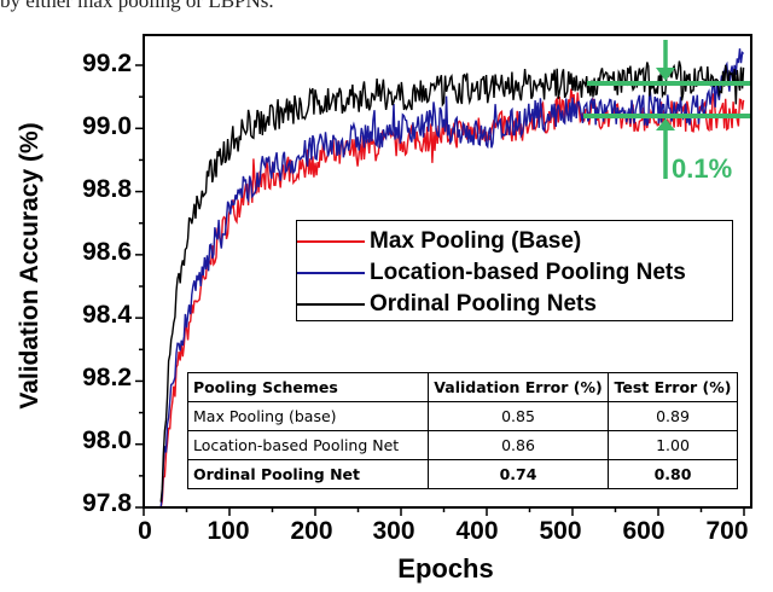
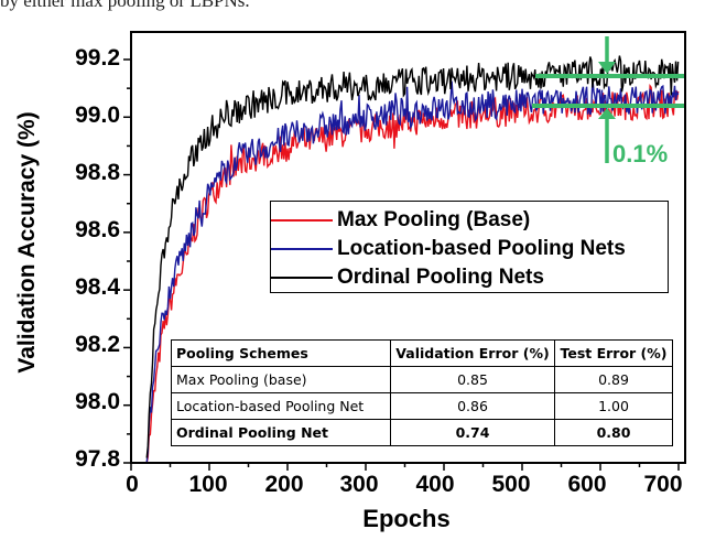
Location-based Pooling Nets/400: 98.97 -> 99.03
Max Pooling (Base)/500: 99.07 -> 99.02
Location-based Pooling Nets/700: 99.22 -> 99.06
